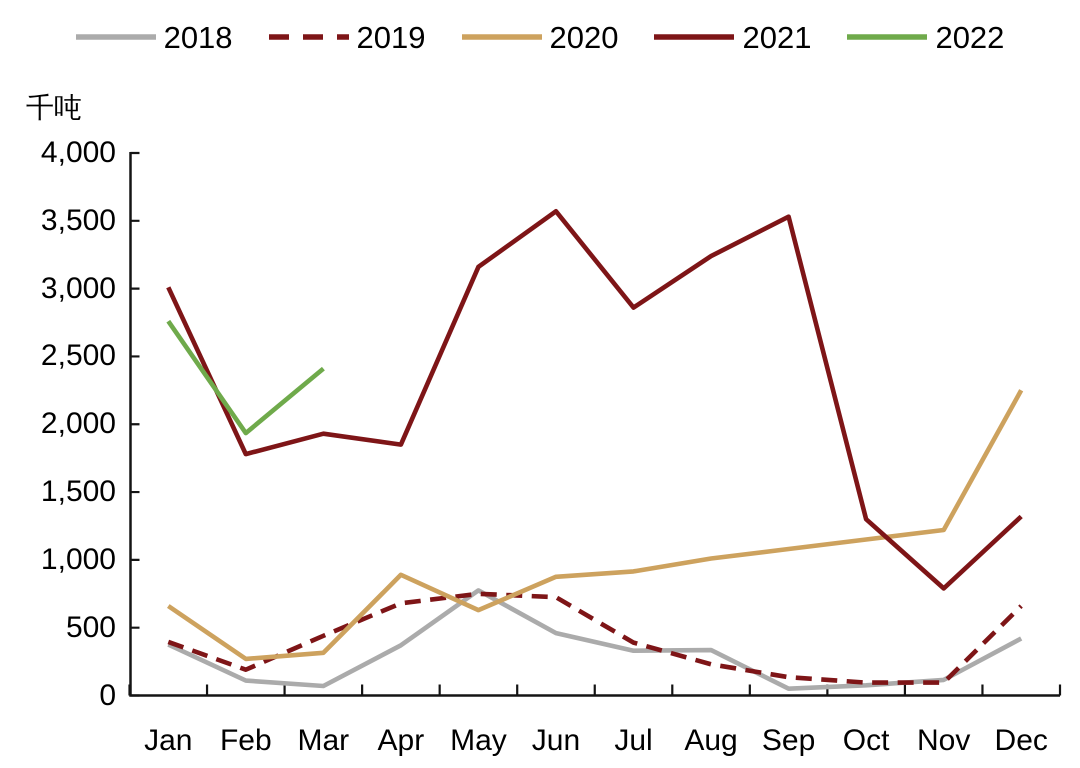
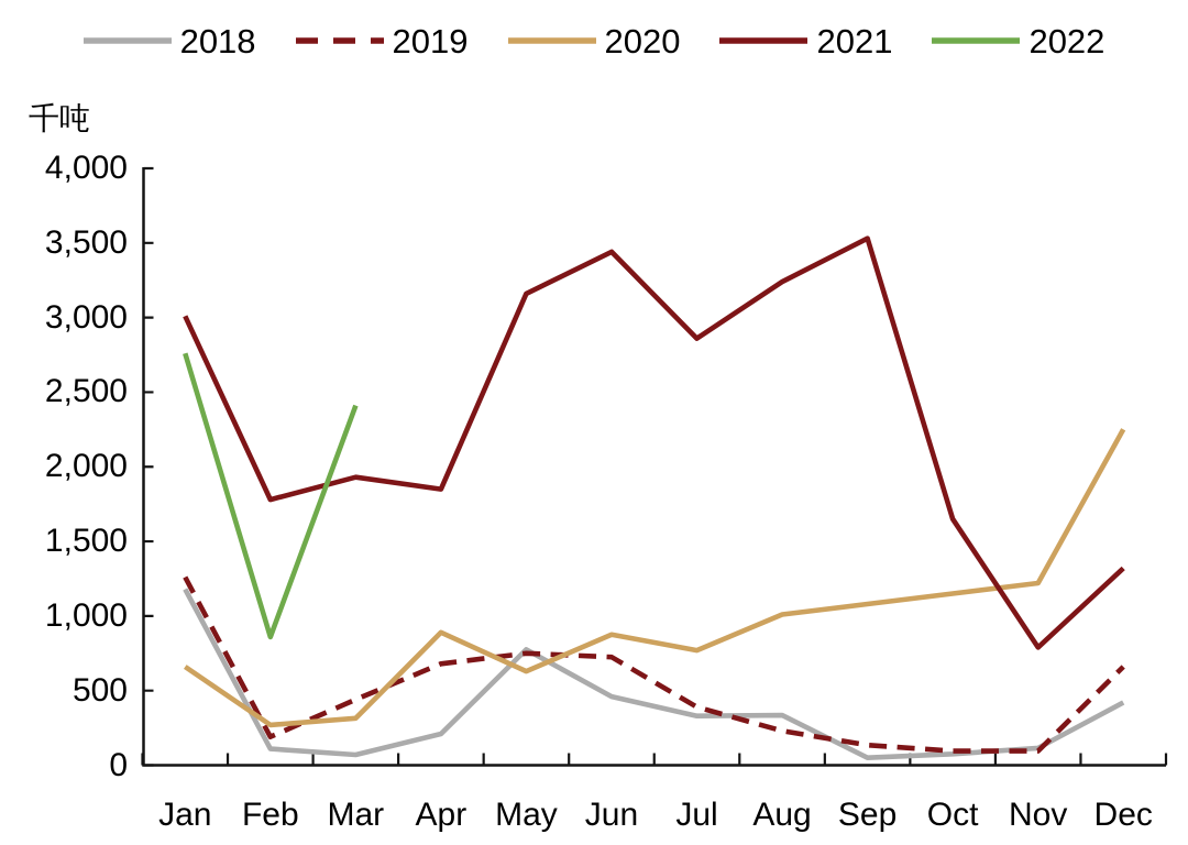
2018/Jan: 380 -> 1180
2019/Jan: 400 -> 1260
2022/Feb: 1940 -> 860
2018/Apr: 370 -> 210
2021/Jun: 3570 -> 3440
2020/Jul: 920 -> 770
2021/Oct: 1300 -> 1650
